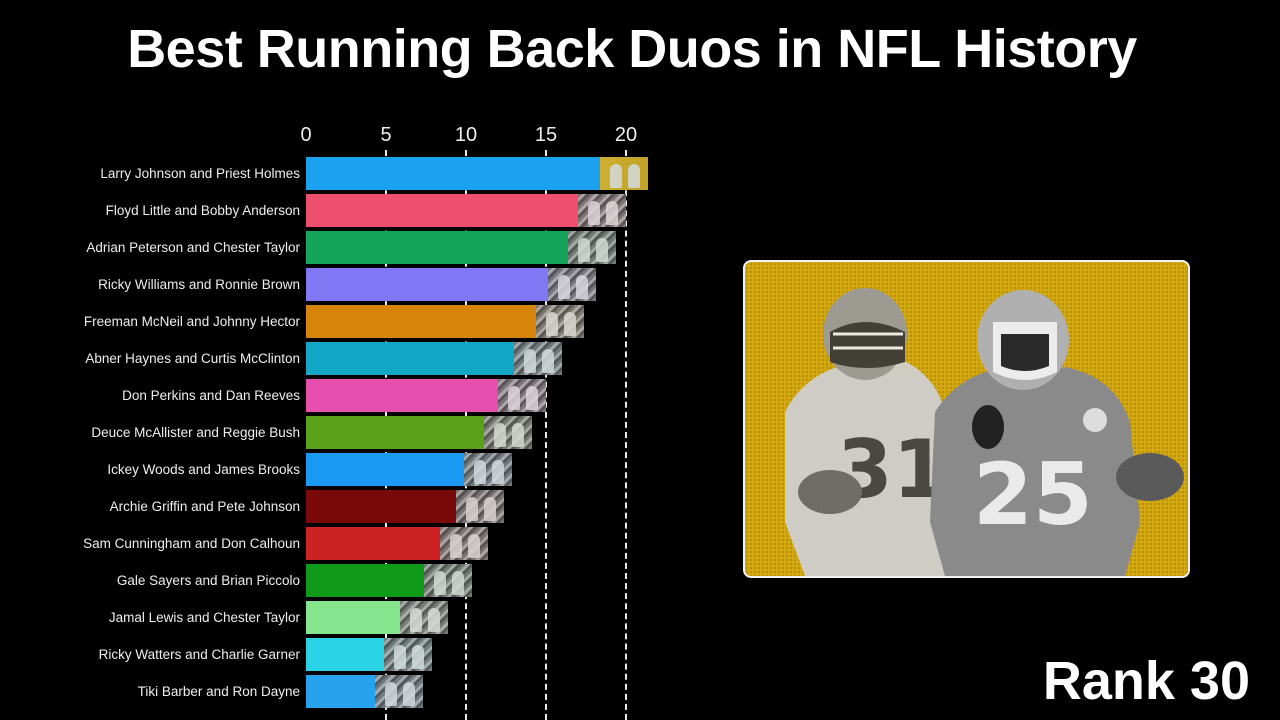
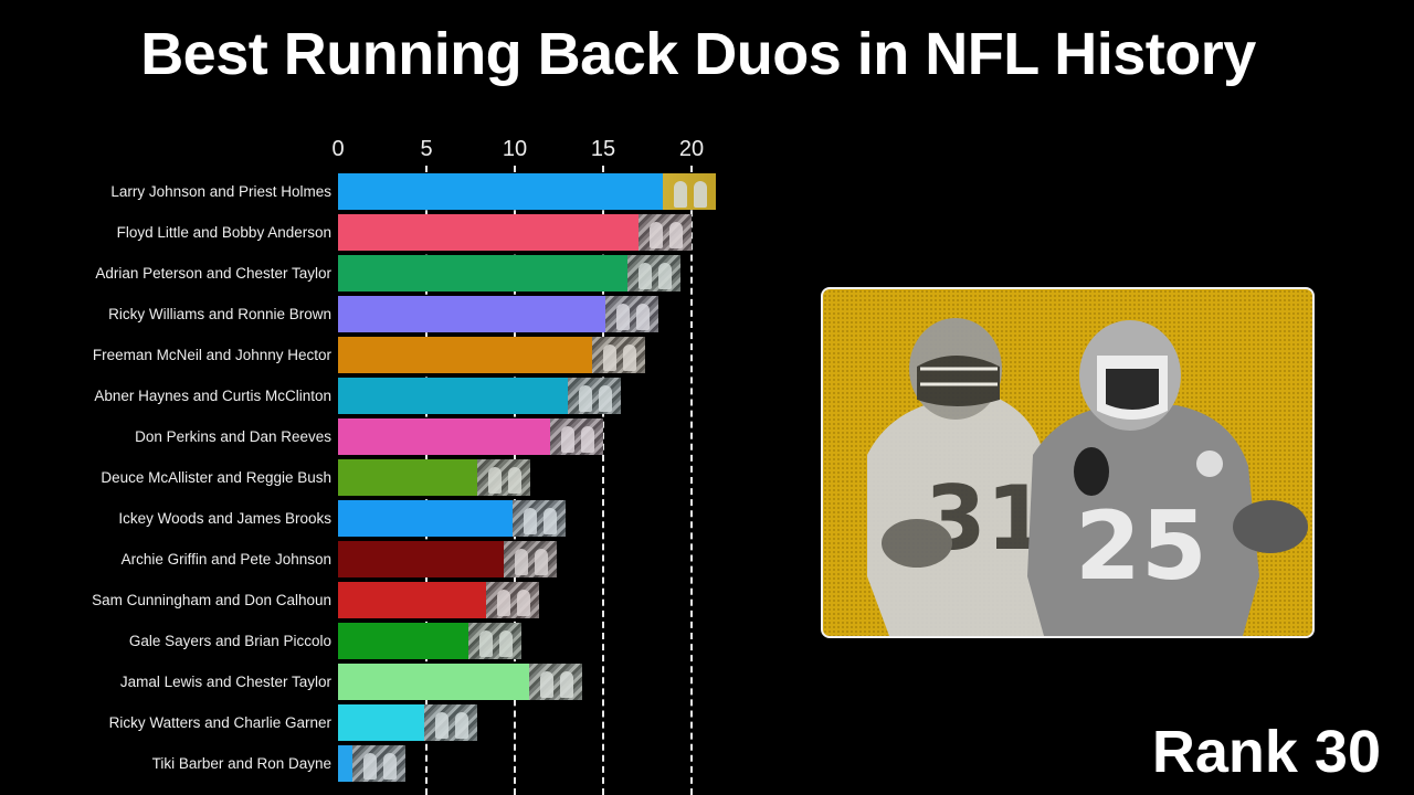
Deuce McAllister and Reggie Bush: 14.1 -> 10.9
Jamal Lewis and Chester Taylor: 8.9 -> 13.8
Tiki Barber and Ron Dayne: 7.3 -> 3.8
